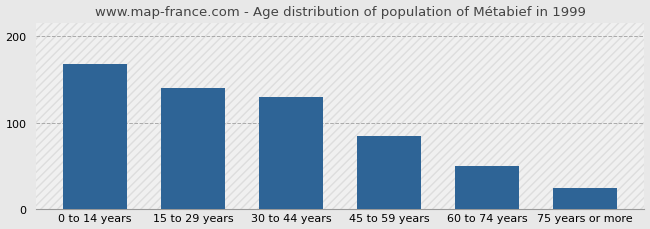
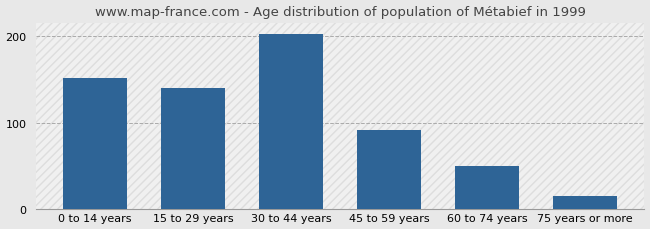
0 to 14 years: 168 -> 152
30 to 44 years: 130 -> 202
45 to 59 years: 84 -> 91
75 years or more: 24 -> 15
